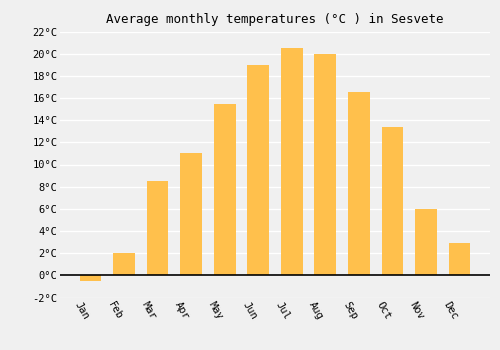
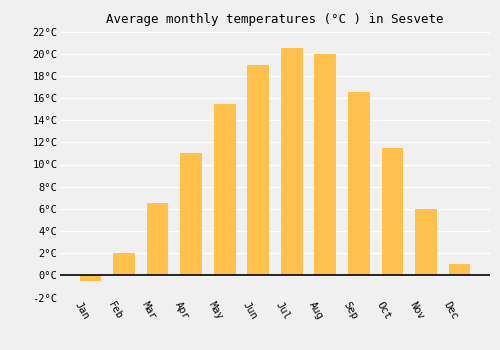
Mar: 8.5°C -> 6.5°C
Oct: 13.4°C -> 11.5°C
Dec: 2.9°C -> 1.0°C
